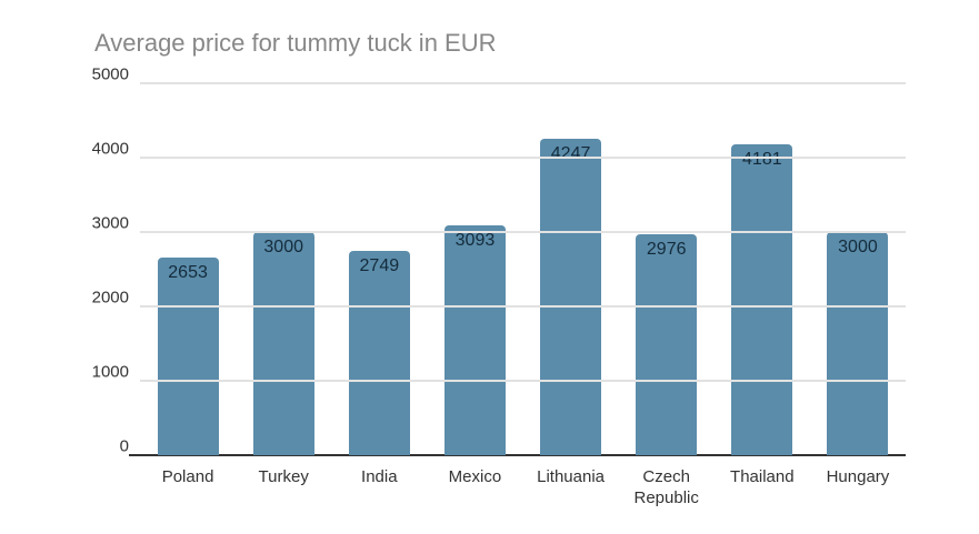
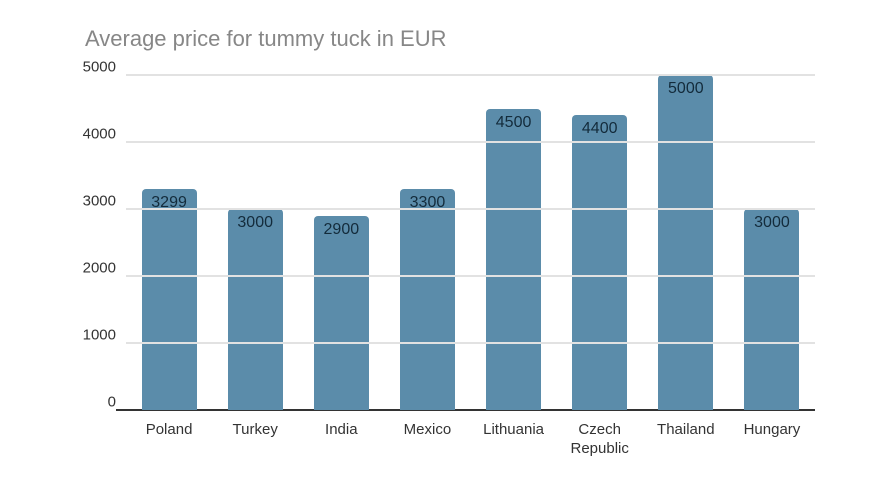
Poland: 2653 -> 3299
India: 2749 -> 2900
Mexico: 3093 -> 3300
Lithuania: 4247 -> 4500
Czech Republic: 2976 -> 4400
Thailand: 4181 -> 5000
